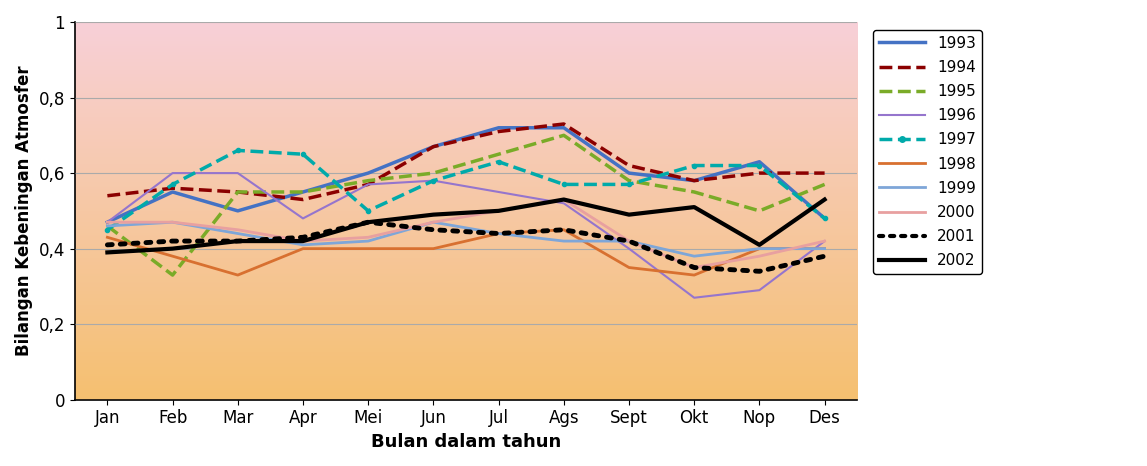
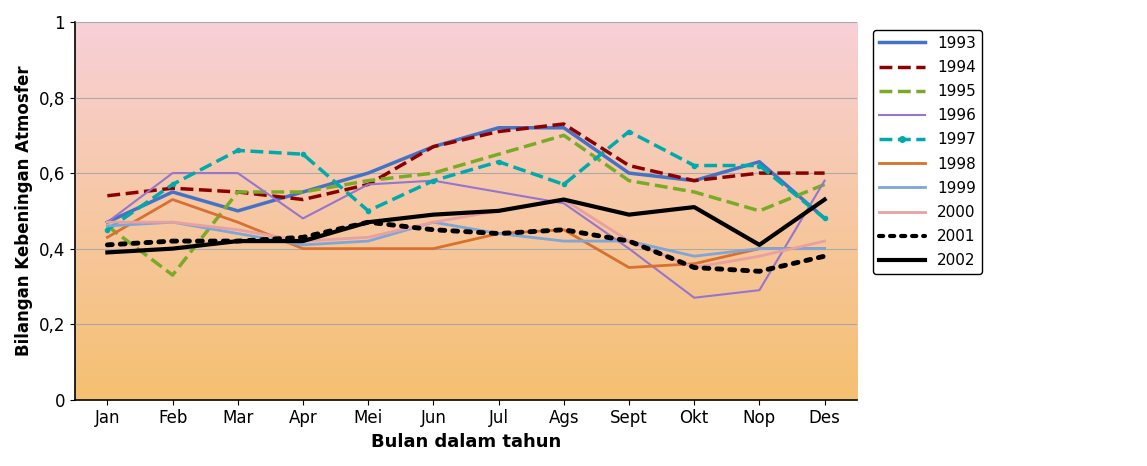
1998/Feb: 0,38 -> 0,53
1998/Mar: 0,33 -> 0,47
1997/Sept: 0,57 -> 0,71
1998/Okt: 0,33 -> 0,36
1996/Des: 0,42 -> 0,58
